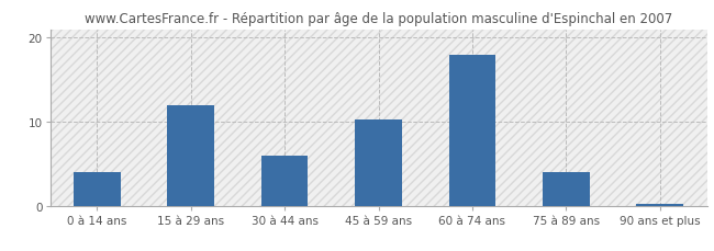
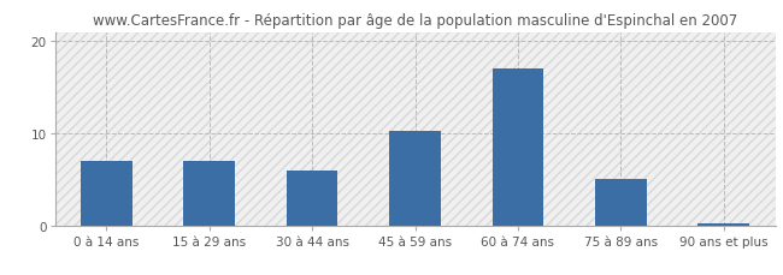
0 à 14 ans: 4.0 -> 7.0
15 à 29 ans: 12.0 -> 7.0
60 à 74 ans: 18.0 -> 17.0
75 à 89 ans: 4.0 -> 5.0
